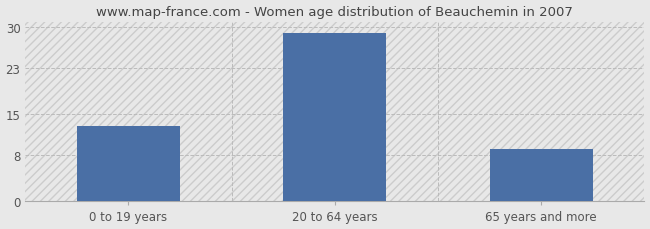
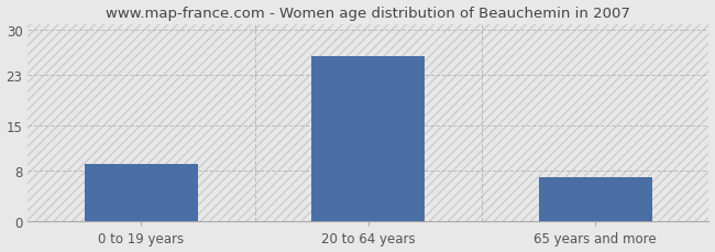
0 to 19 years: 13 -> 9
20 to 64 years: 29 -> 26
65 years and more: 9 -> 7
